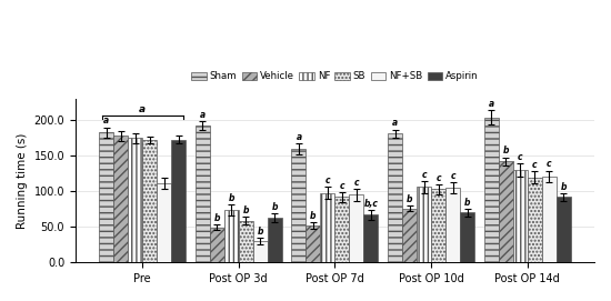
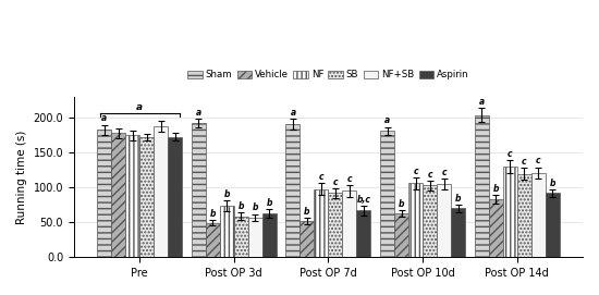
NF+SB/Pre: 112 -> 188
NF+SB/Post OP 3d: 30 -> 57
Sham/Post OP 7d: 160 -> 191
Vehicle/Post OP 10d: 76 -> 63
Vehicle/Post OP 14d: 142 -> 83
